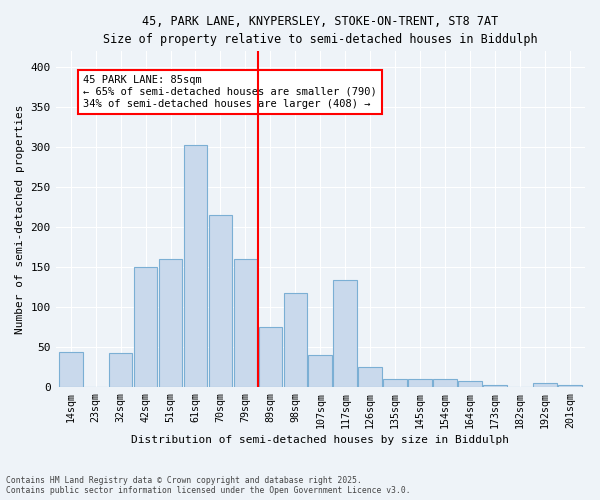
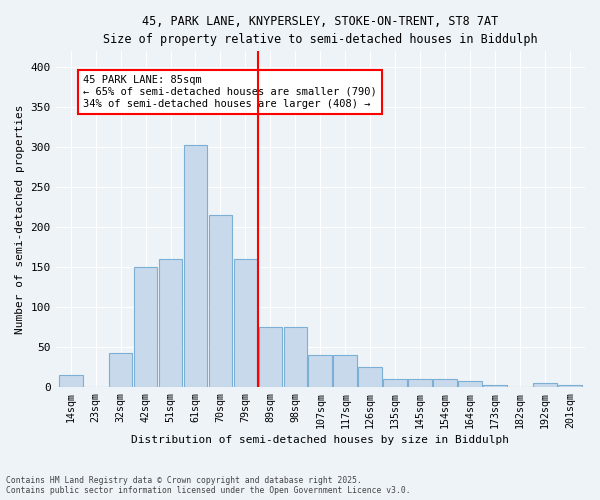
14sqm: 44 -> 15
98sqm: 118 -> 75
117sqm: 134 -> 40
